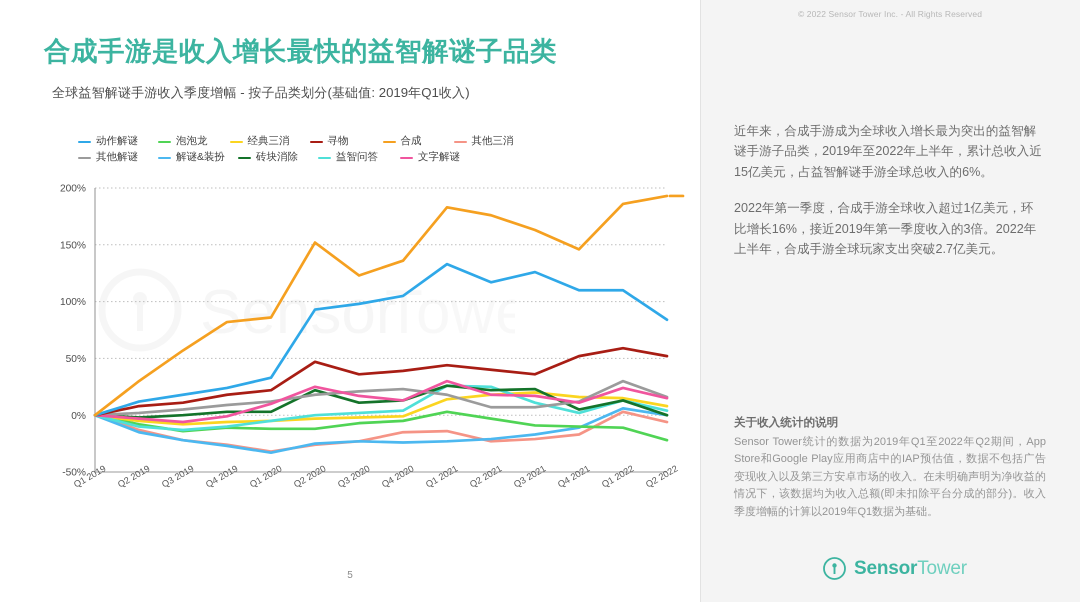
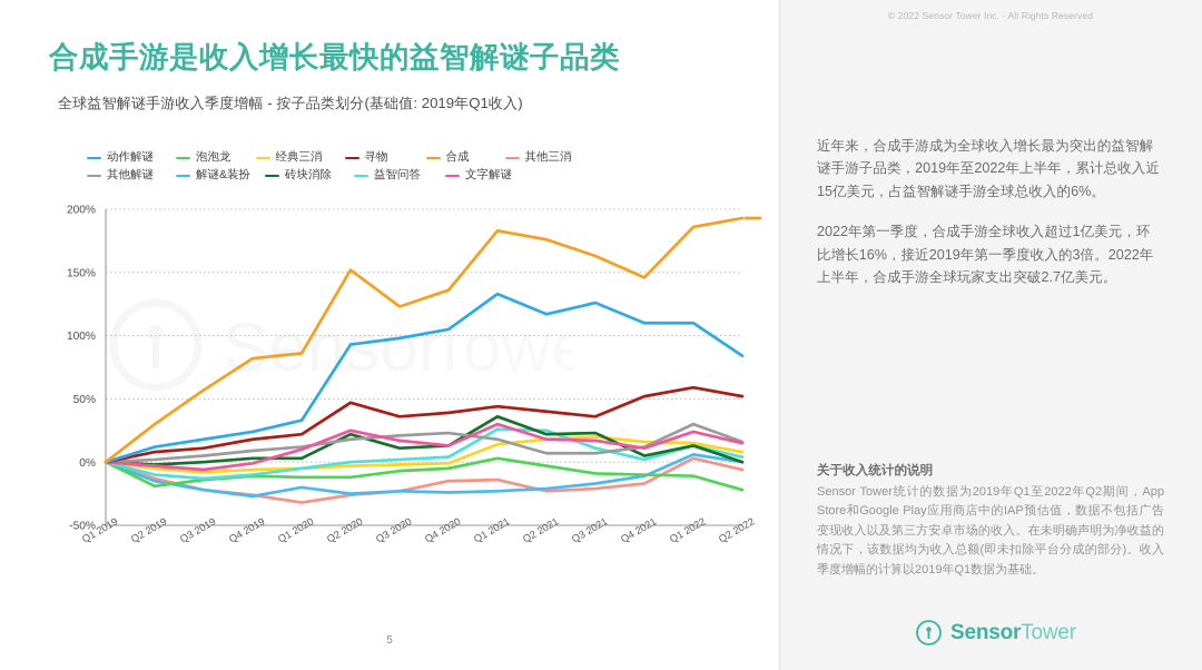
泡泡龙/Q2 2019: -8% -> -19%
解谜&装扮/Q1 2020: -33% -> -20%
砖块消除/Q1 2021: 26% -> 36%
